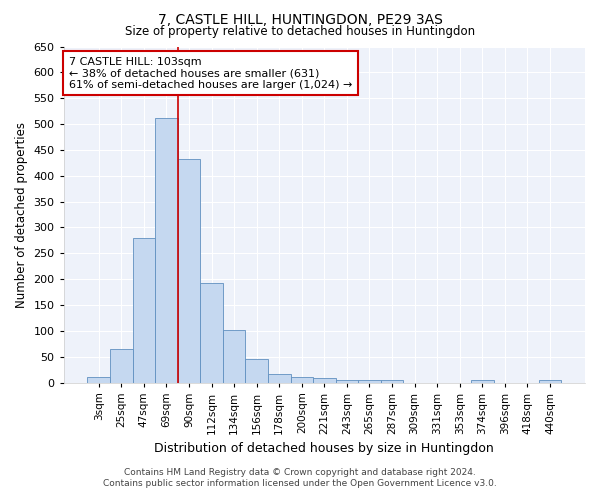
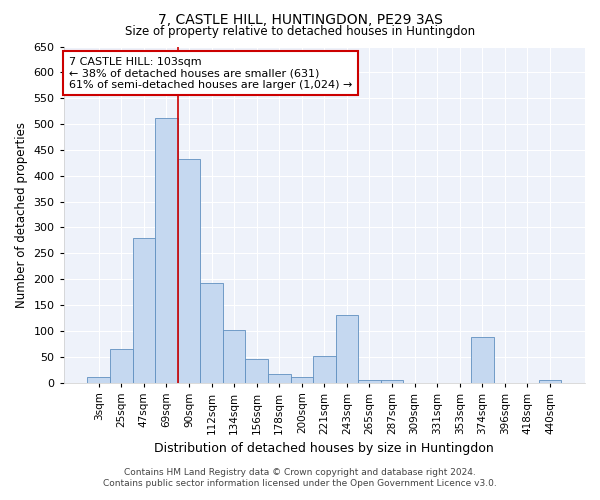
221sqm: 8 -> 52
243sqm: 5 -> 130
374sqm: 5 -> 88
